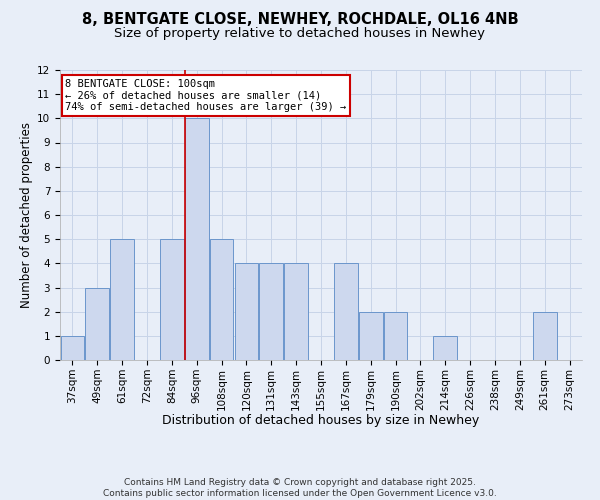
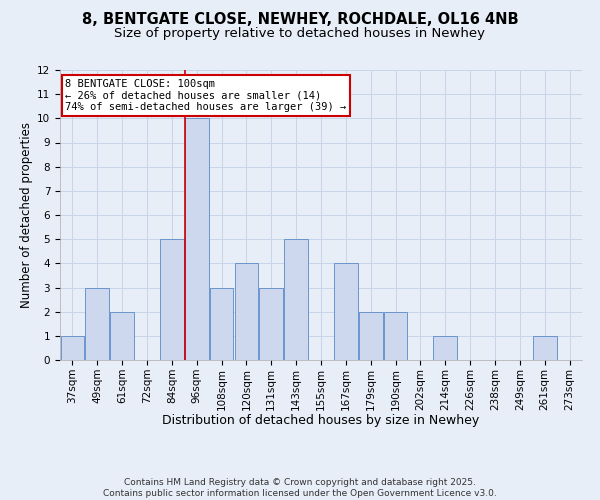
61sqm: 5 -> 2
108sqm: 5 -> 3
131sqm: 4 -> 3
143sqm: 4 -> 5
261sqm: 2 -> 1
